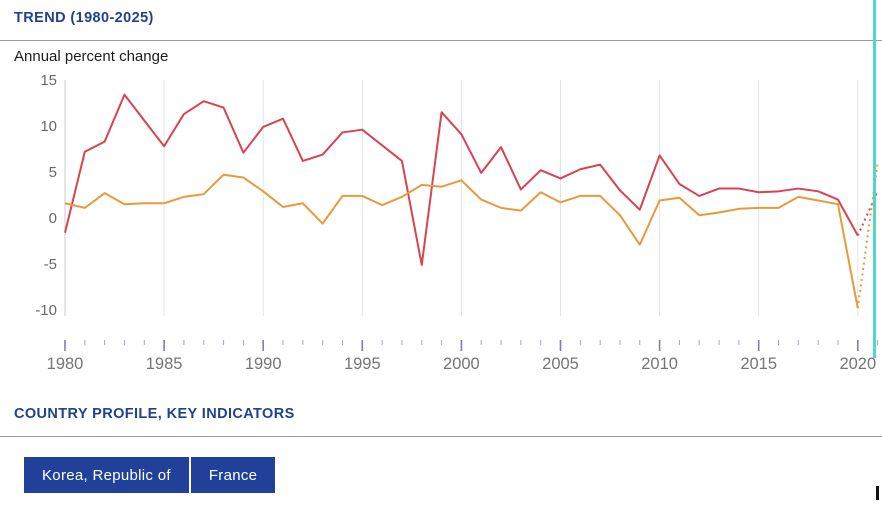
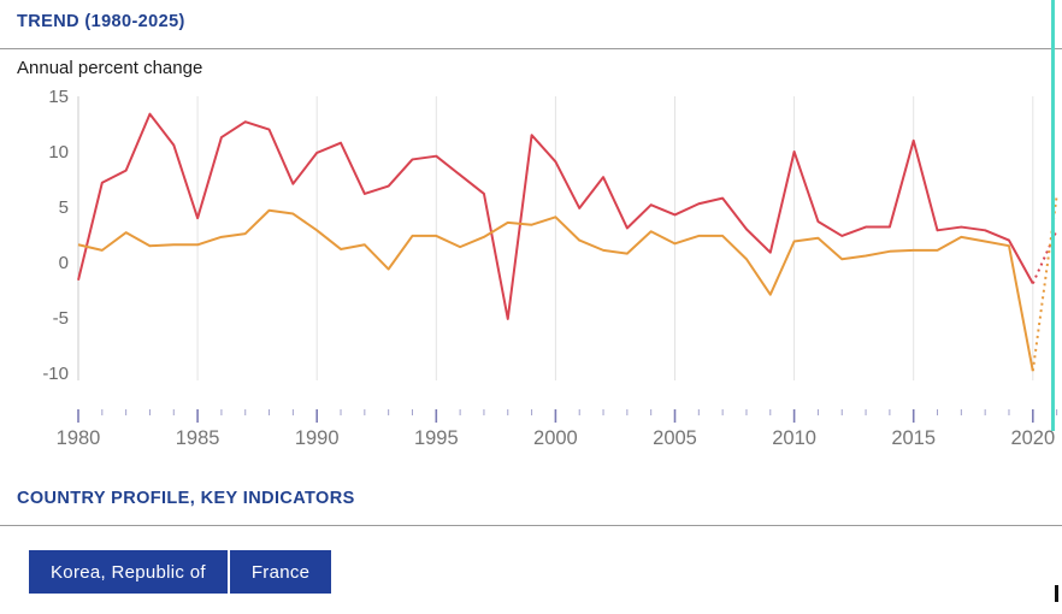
Korea, Republic of/1985: 8 -> 4
Korea, Republic of/2010: 7 -> 10
Korea, Republic of/2015: 3 -> 11
